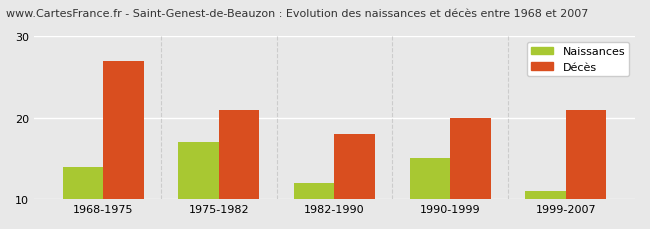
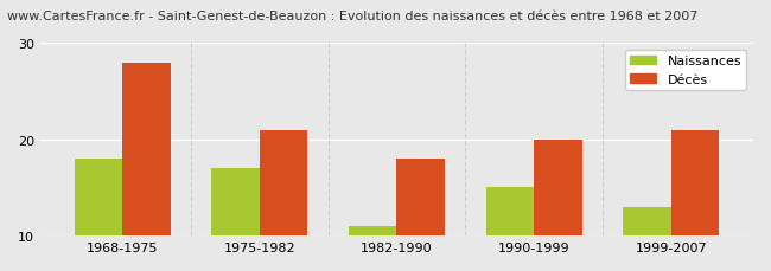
Naissances/1968-1975: 14 -> 18
Décès/1968-1975: 27 -> 28
Naissances/1982-1990: 12 -> 11
Naissances/1999-2007: 11 -> 13
